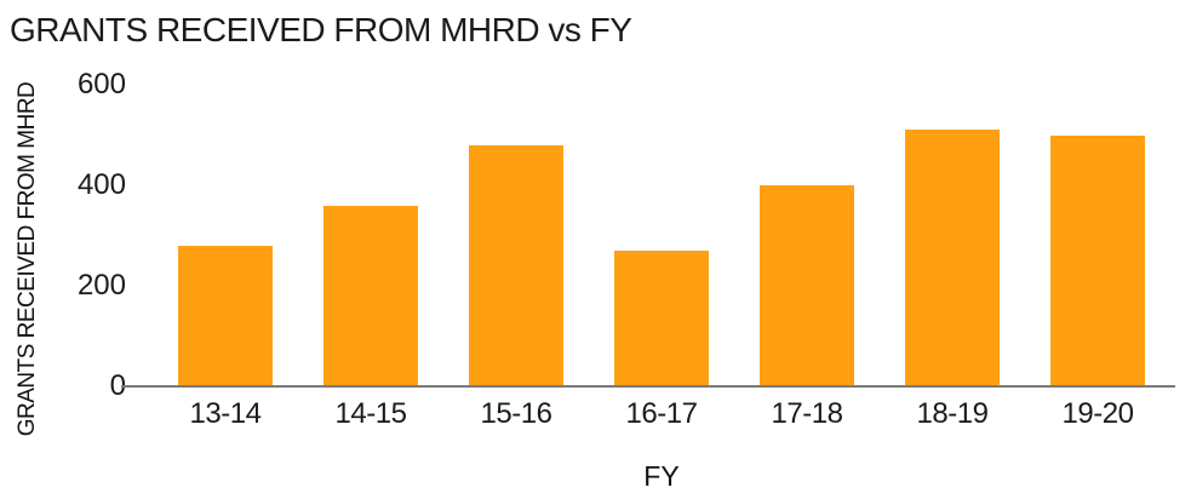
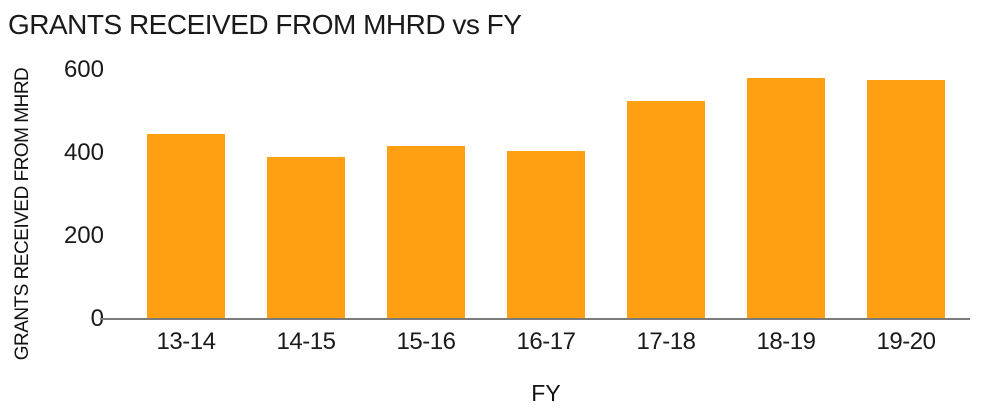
13-14: 280 -> 440
14-15: 360 -> 390
15-16: 480 -> 420
16-17: 270 -> 400
17-18: 400 -> 520
18-19: 510 -> 580
19-20: 500 -> 580
